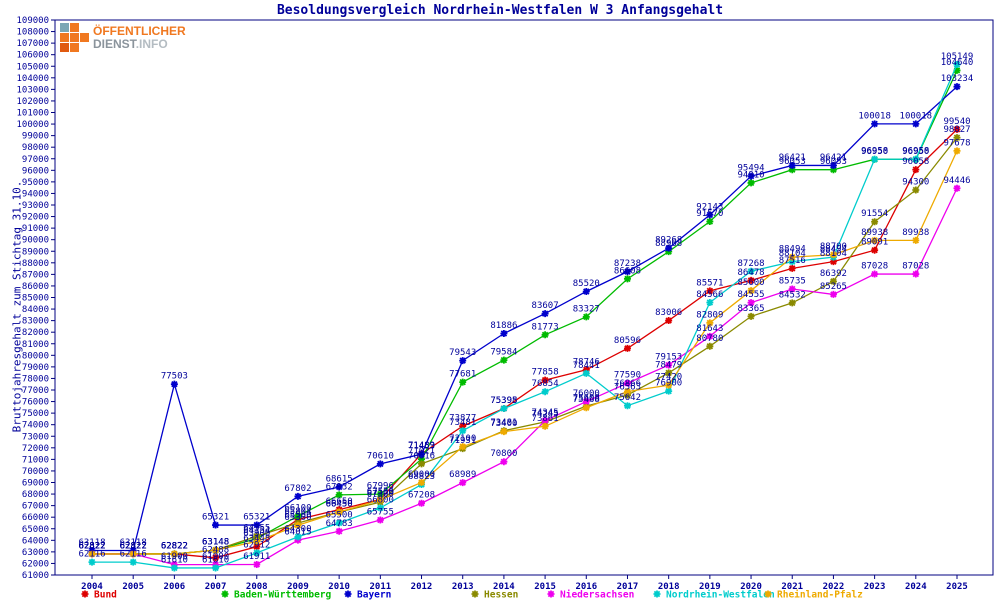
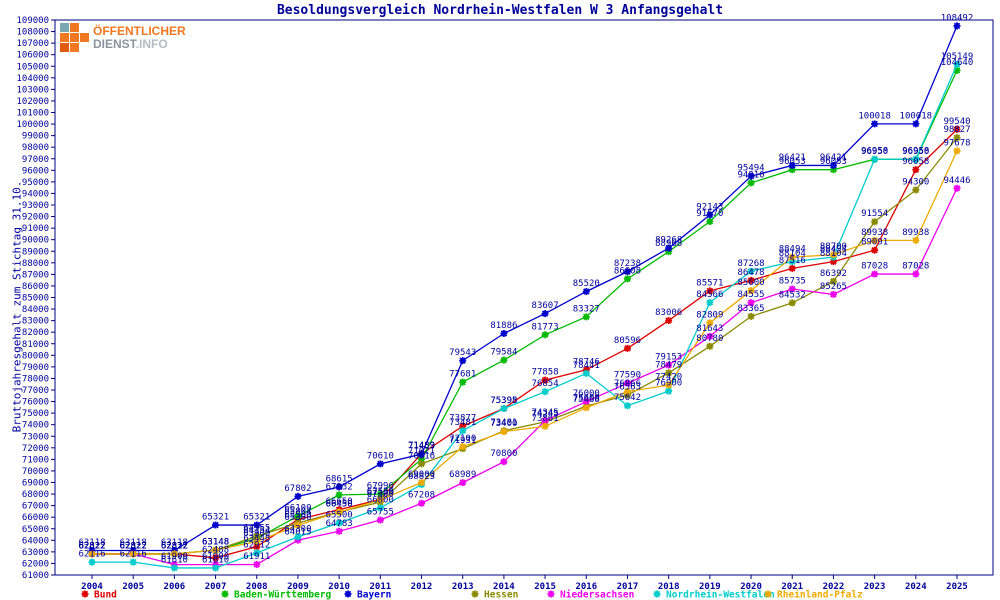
Bayern/2006: 77503 -> 63118
Bayern/2025: 103234 -> 108492
